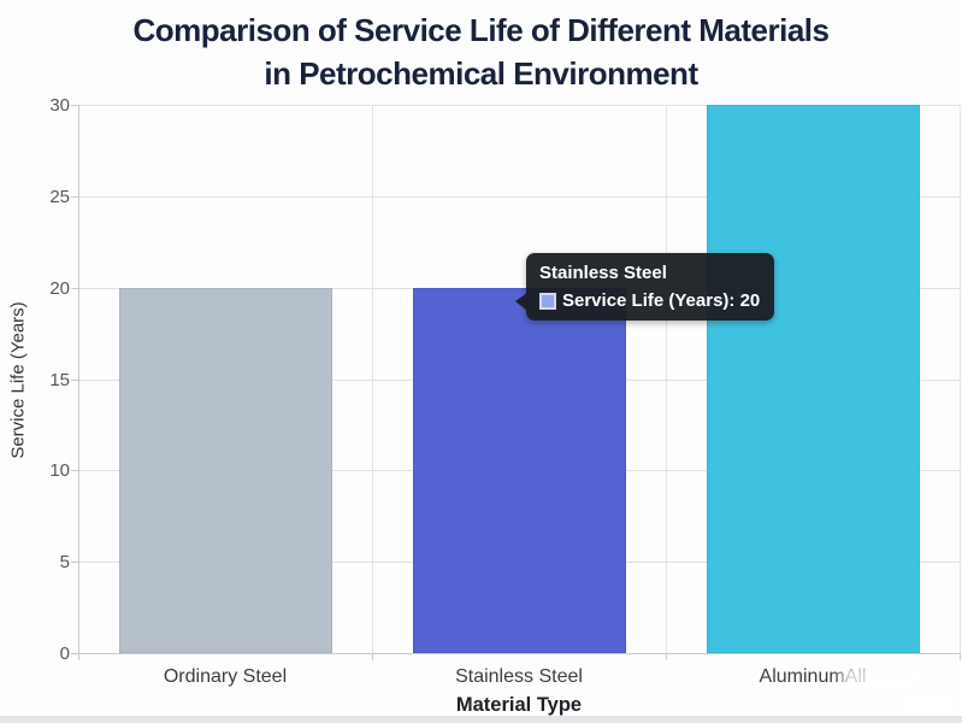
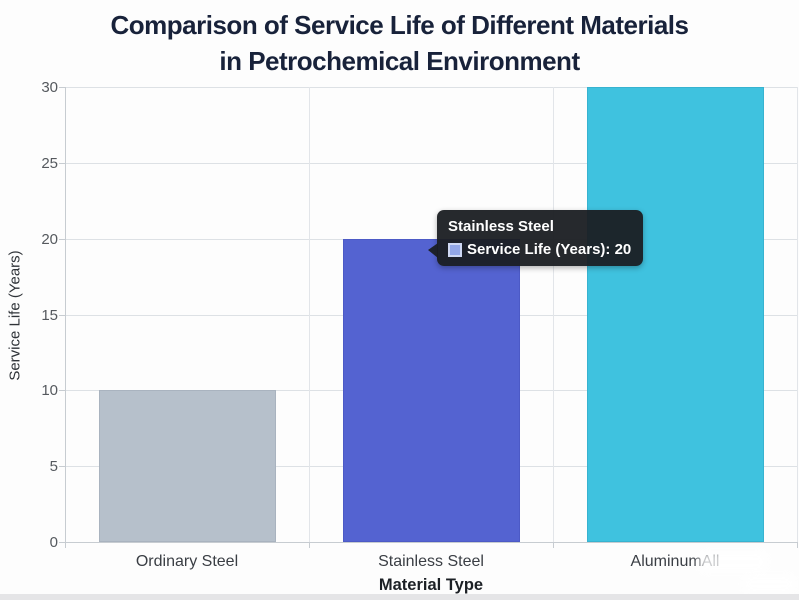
Ordinary Steel: 20 -> 10
